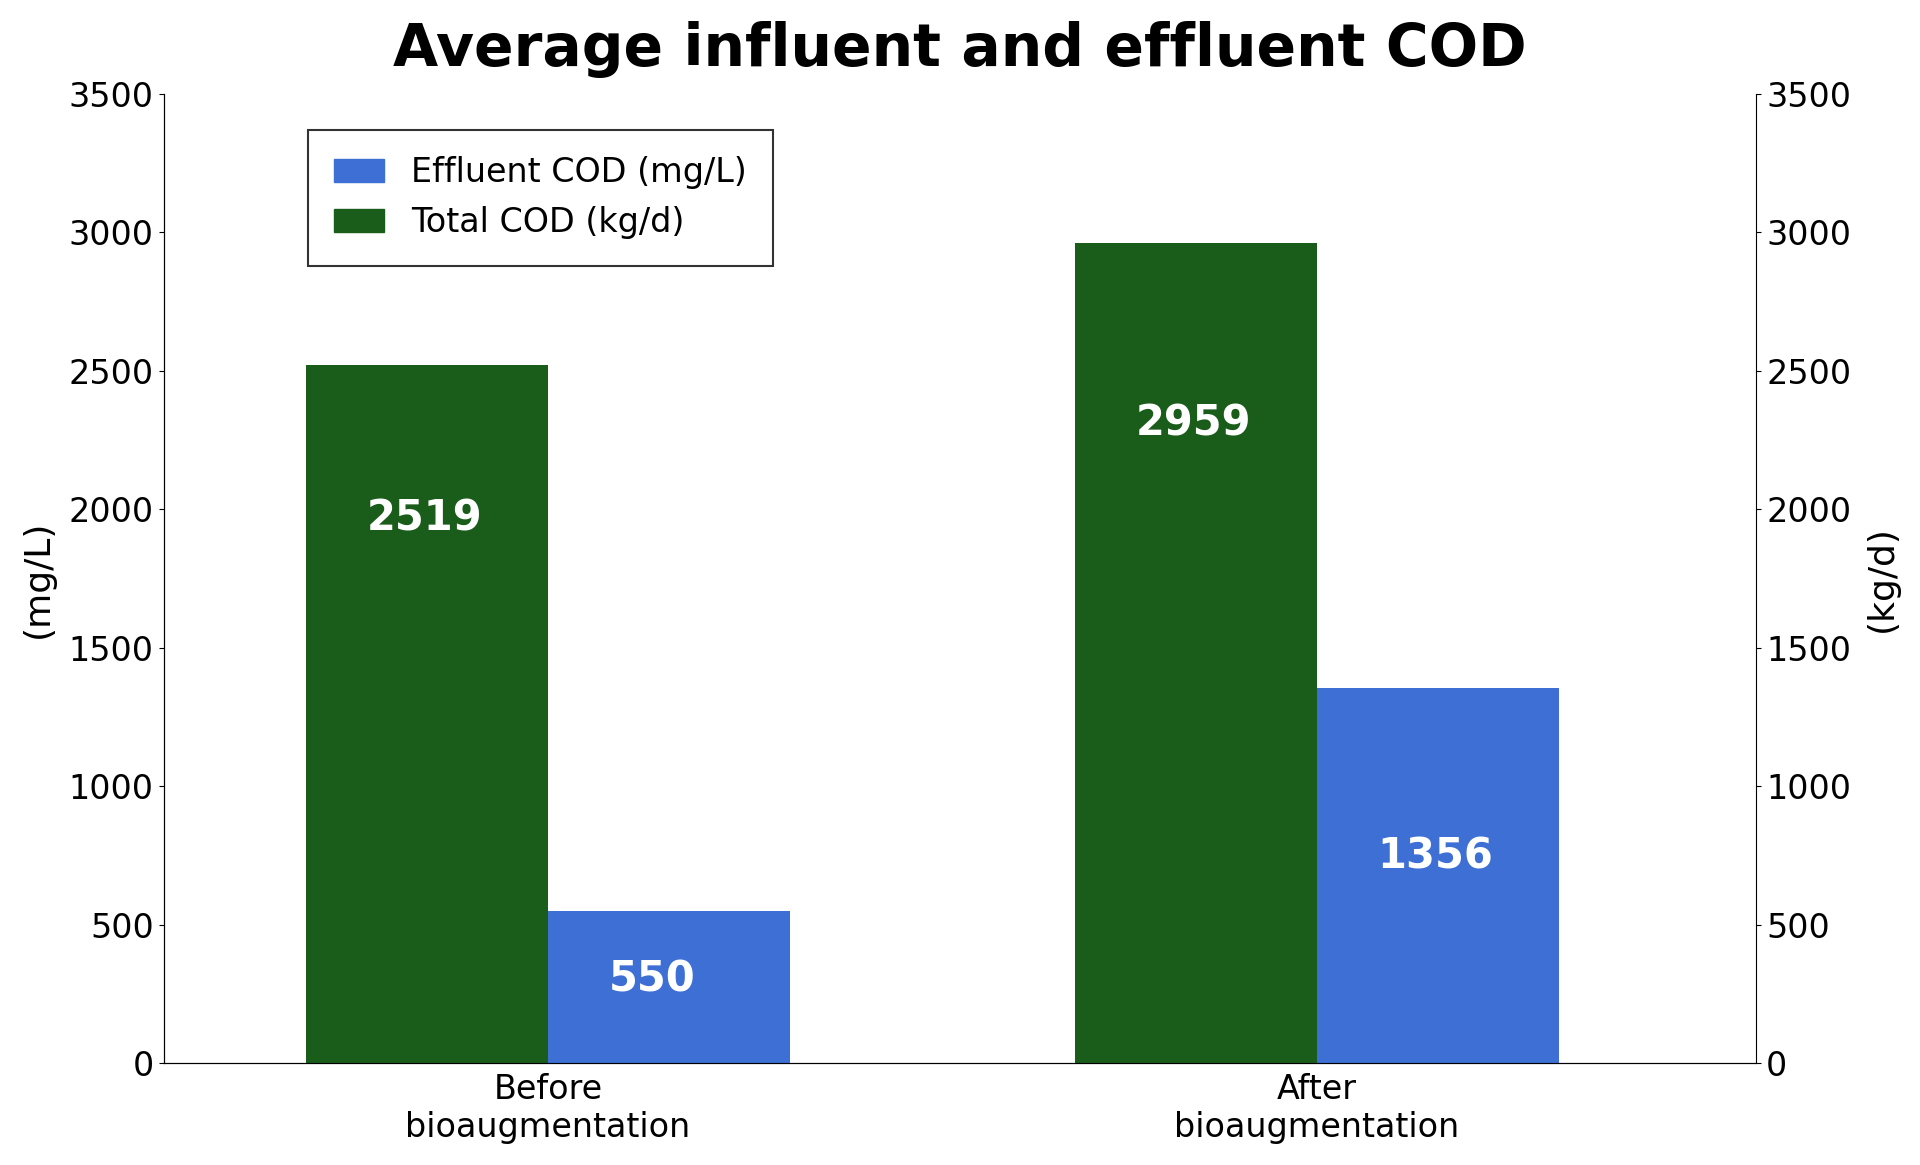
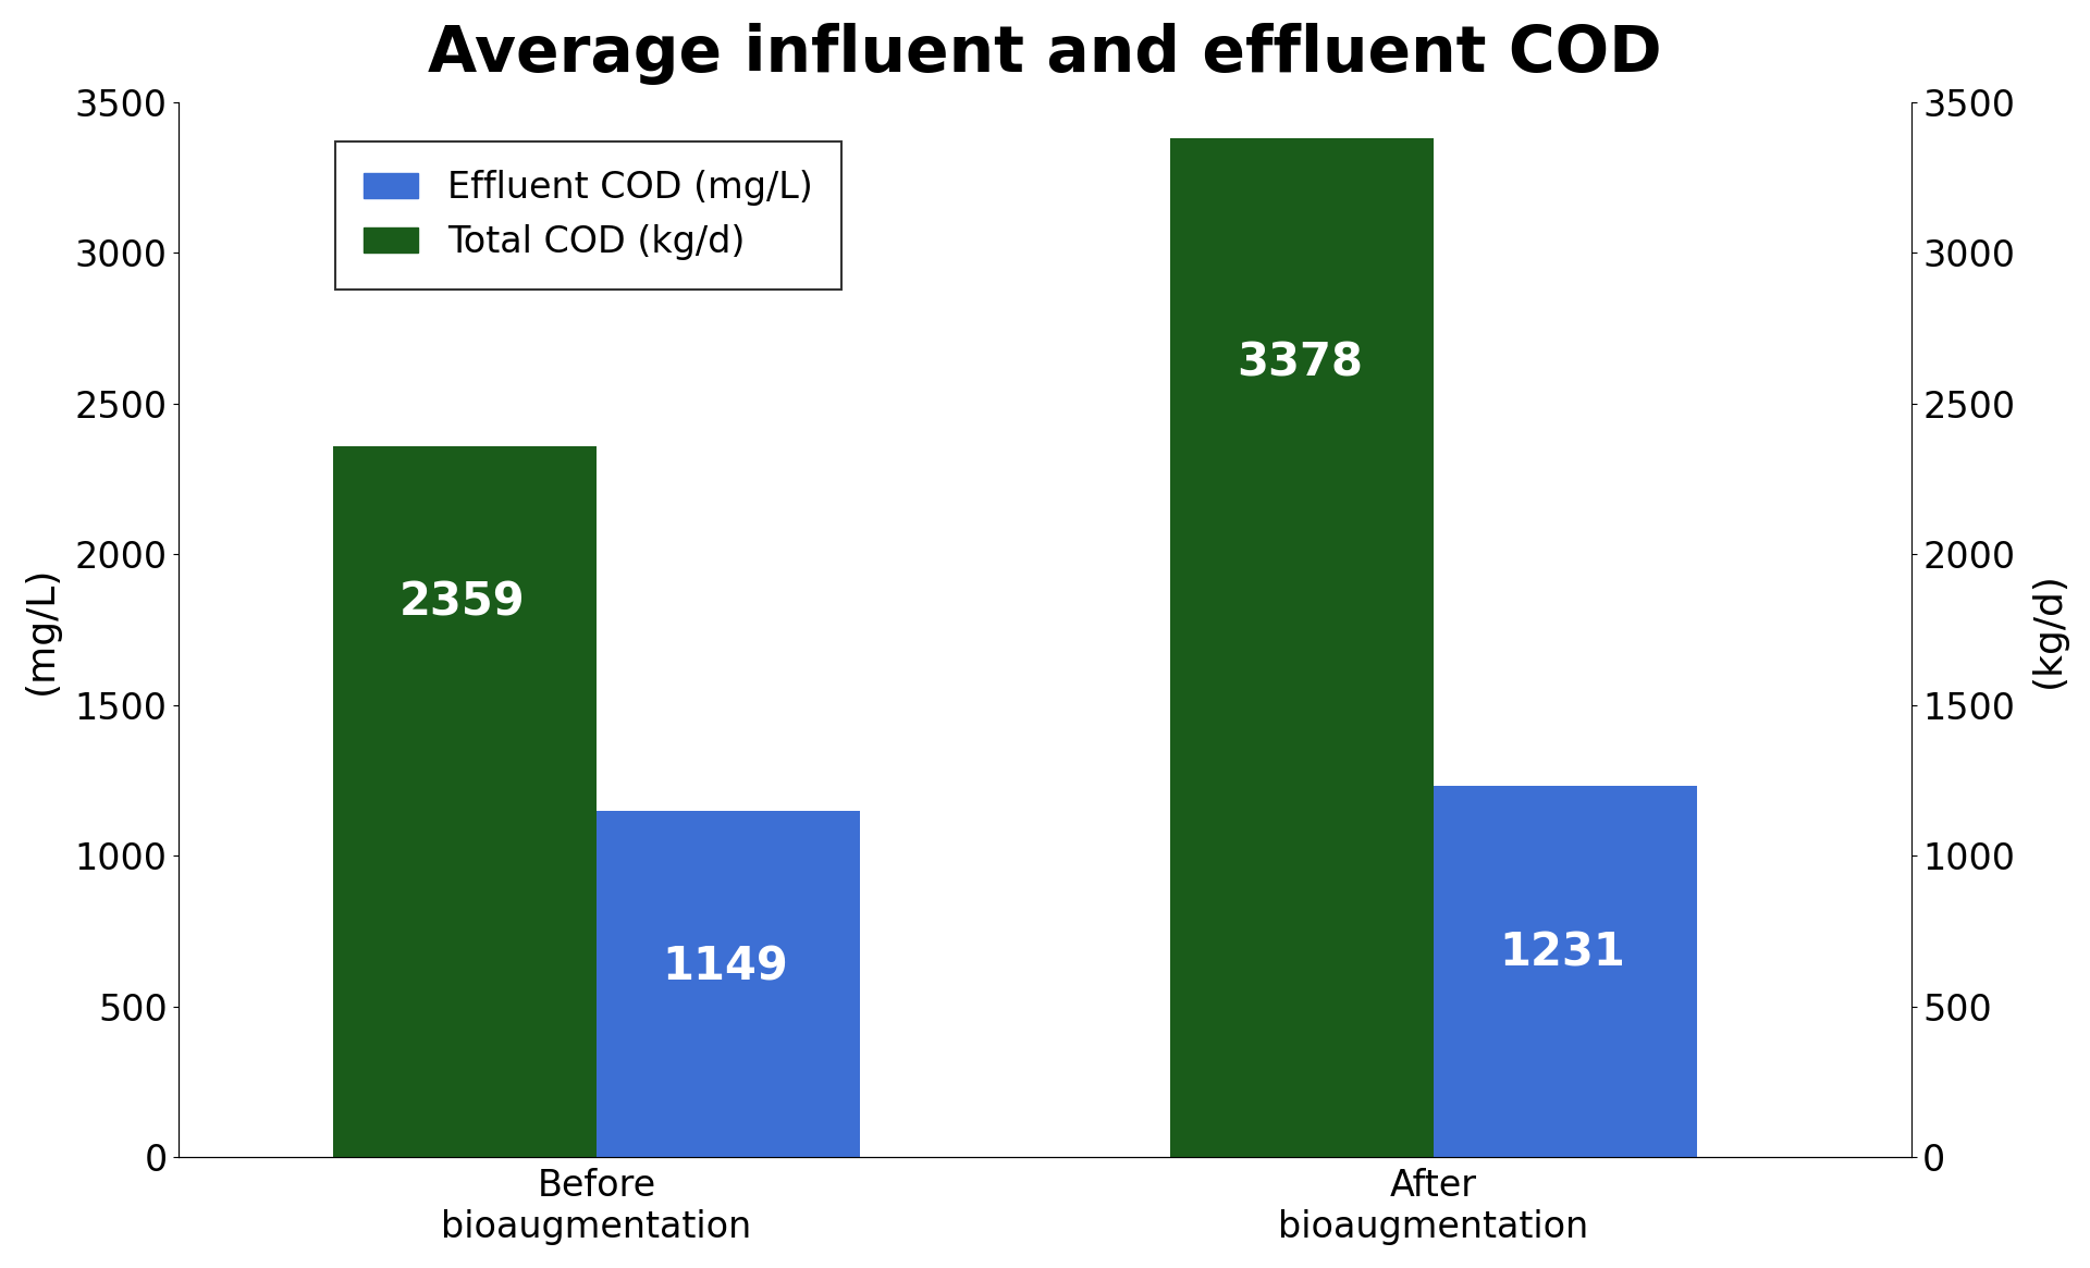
Total COD (kg/d)/Before bioaugmentation: 2519 -> 2359
Effluent COD (mg/L)/Before bioaugmentation: 550 -> 1149
Total COD (kg/d)/After bioaugmentation: 2959 -> 3378
Effluent COD (mg/L)/After bioaugmentation: 1356 -> 1231
